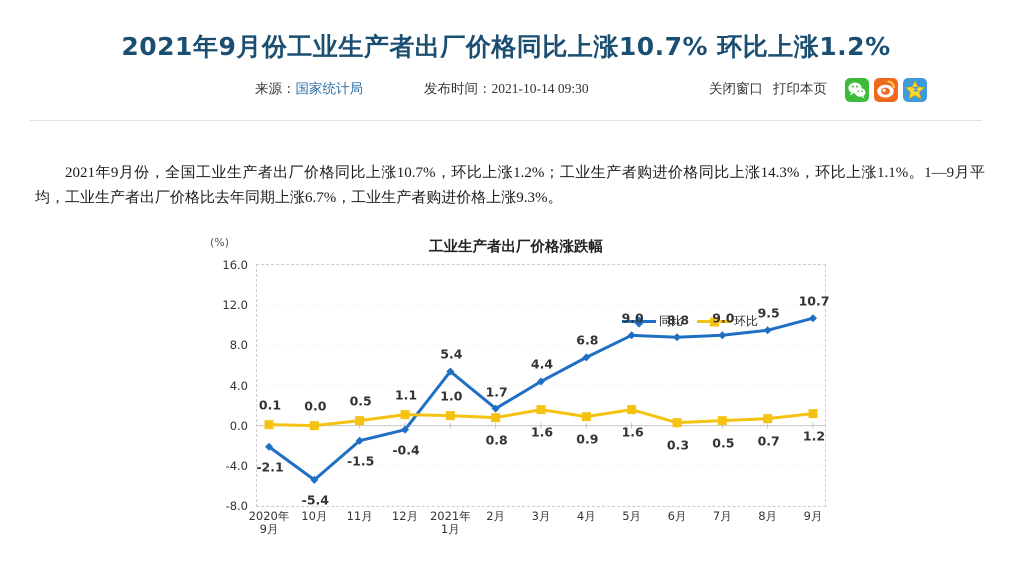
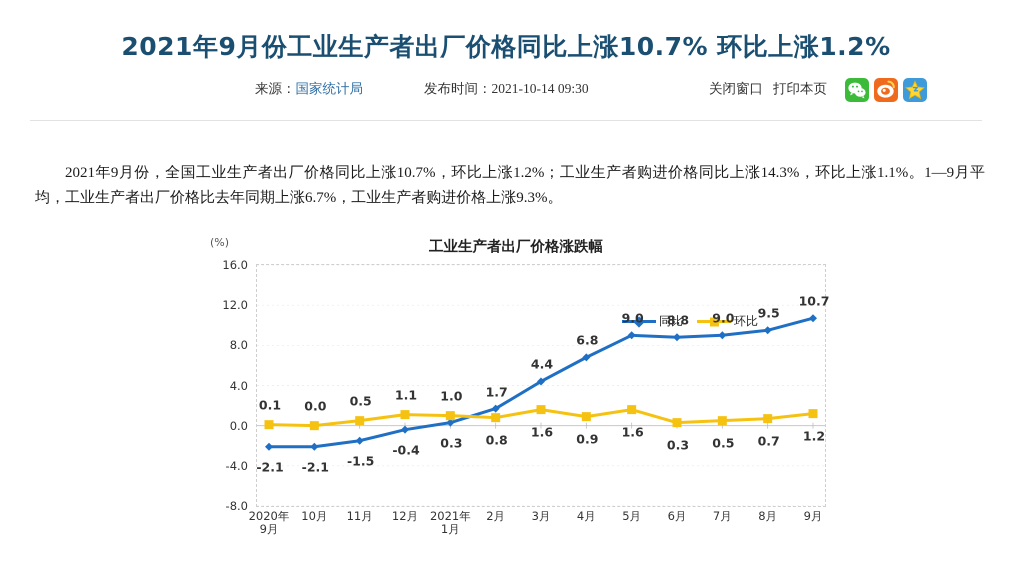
同比/10月: -5.4 -> -2.1
同比/2021年 1月: 5.4 -> 0.3
